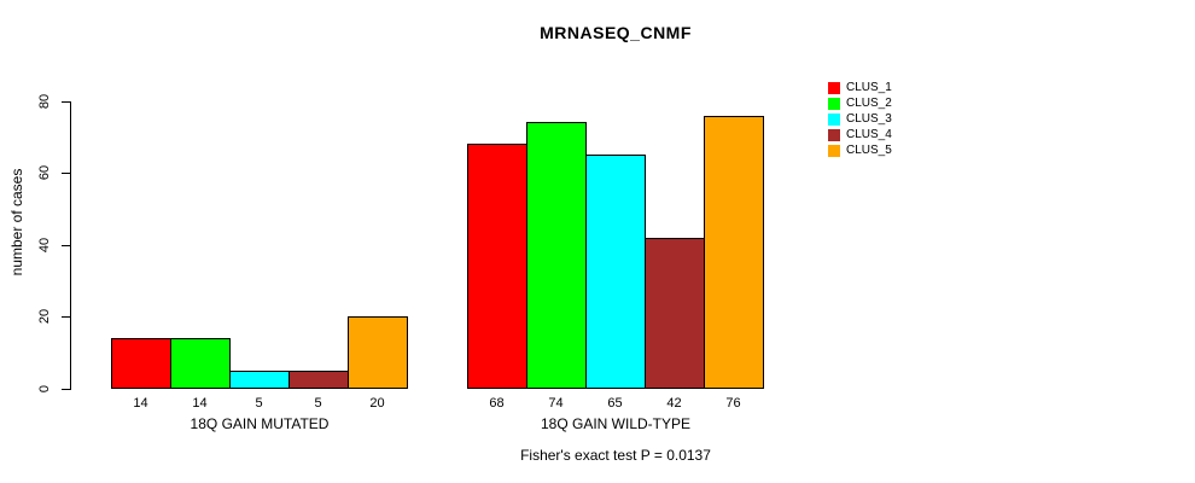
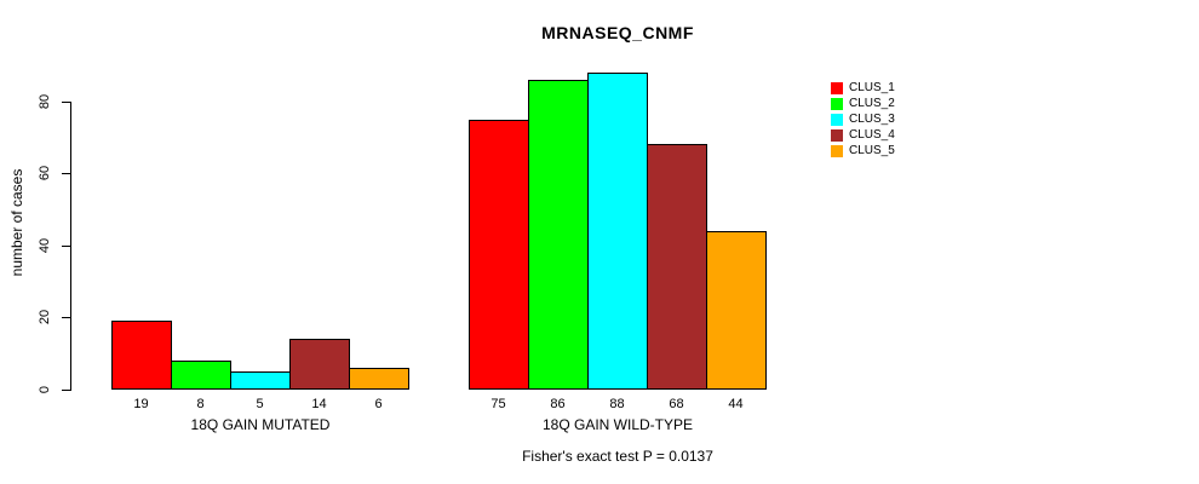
CLUS_1/18Q GAIN MUTATED: 14 -> 19
CLUS_2/18Q GAIN MUTATED: 14 -> 8
CLUS_4/18Q GAIN MUTATED: 5 -> 14
CLUS_5/18Q GAIN MUTATED: 20 -> 6
CLUS_1/18Q GAIN WILD-TYPE: 68 -> 75
CLUS_2/18Q GAIN WILD-TYPE: 74 -> 86
CLUS_3/18Q GAIN WILD-TYPE: 65 -> 88
CLUS_4/18Q GAIN WILD-TYPE: 42 -> 68
CLUS_5/18Q GAIN WILD-TYPE: 76 -> 44
